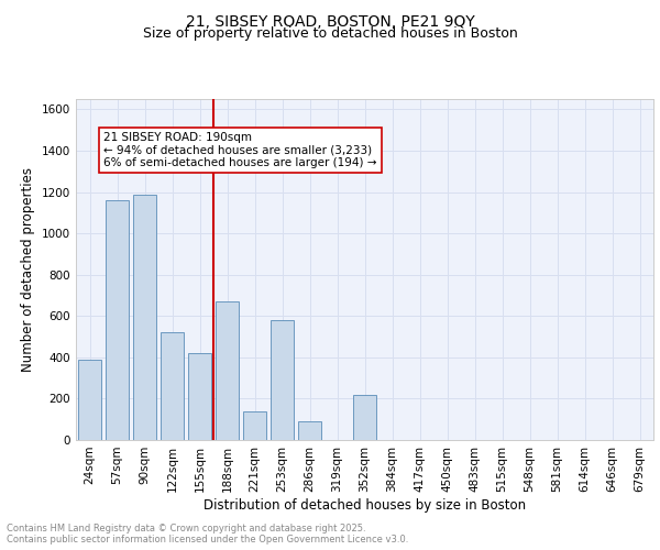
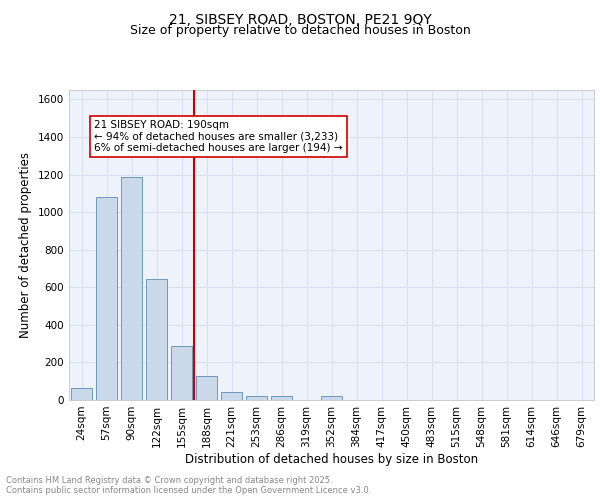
24sqm: 390 -> 60
57sqm: 1160 -> 1080
122sqm: 520 -> 640
155sqm: 420 -> 280
188sqm: 670 -> 130
221sqm: 140 -> 40
253sqm: 580 -> 20
286sqm: 90 -> 20
352sqm: 220 -> 20
